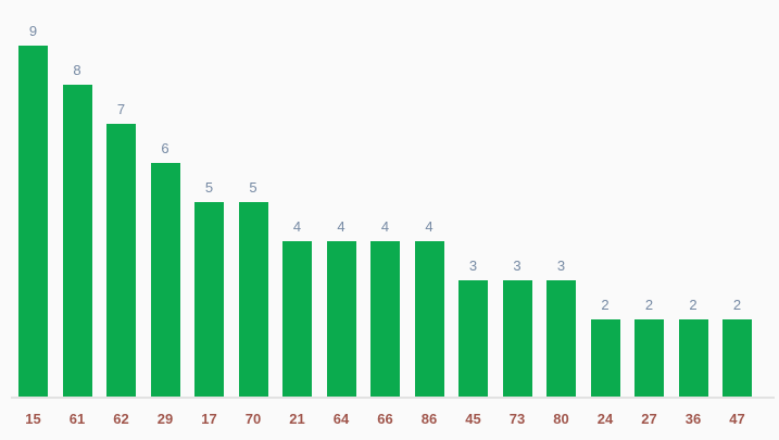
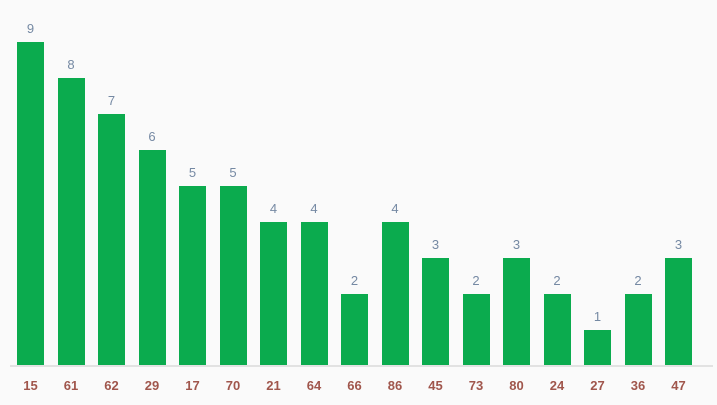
66: 4 -> 2
73: 3 -> 2
27: 2 -> 1
47: 2 -> 3
